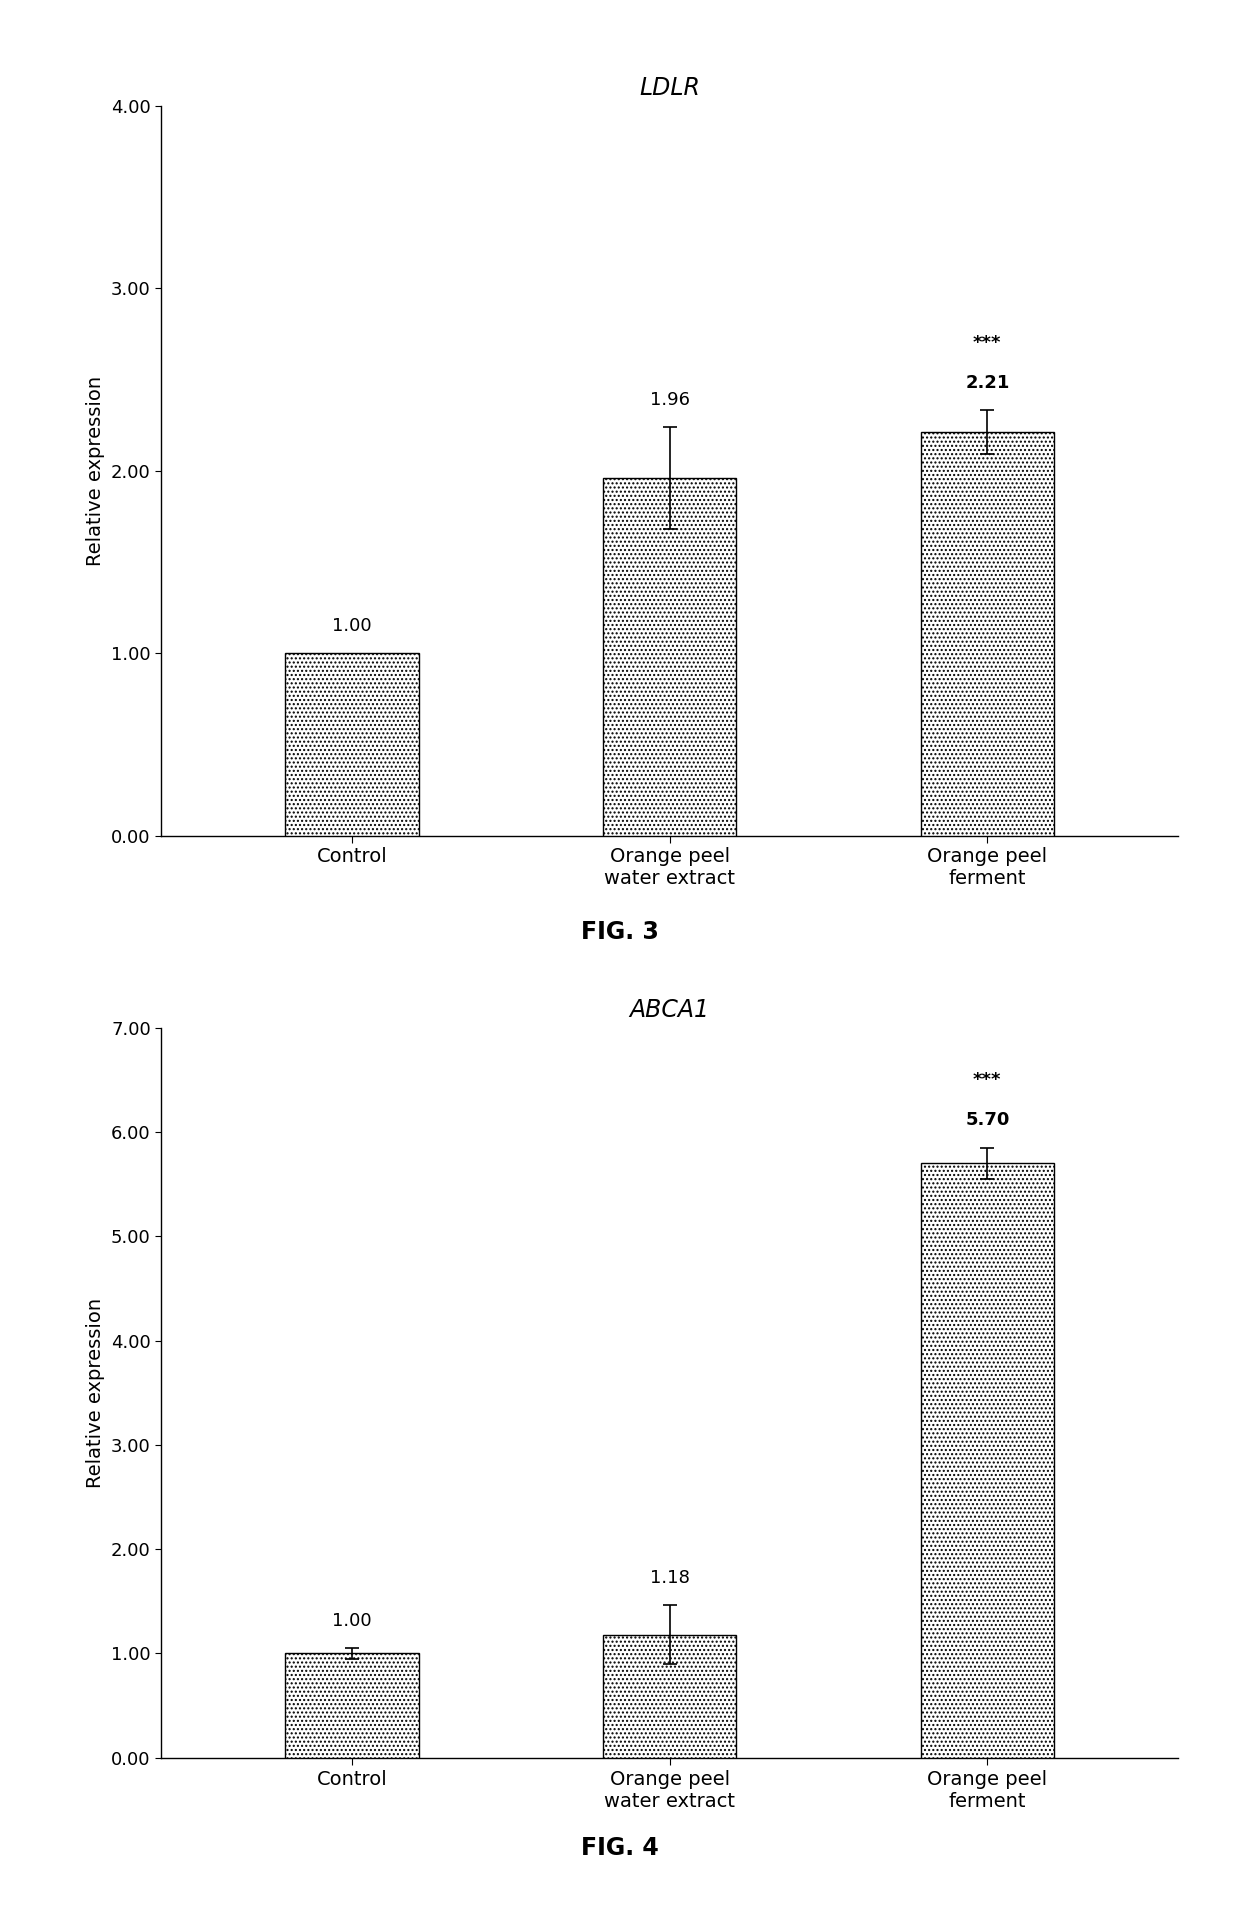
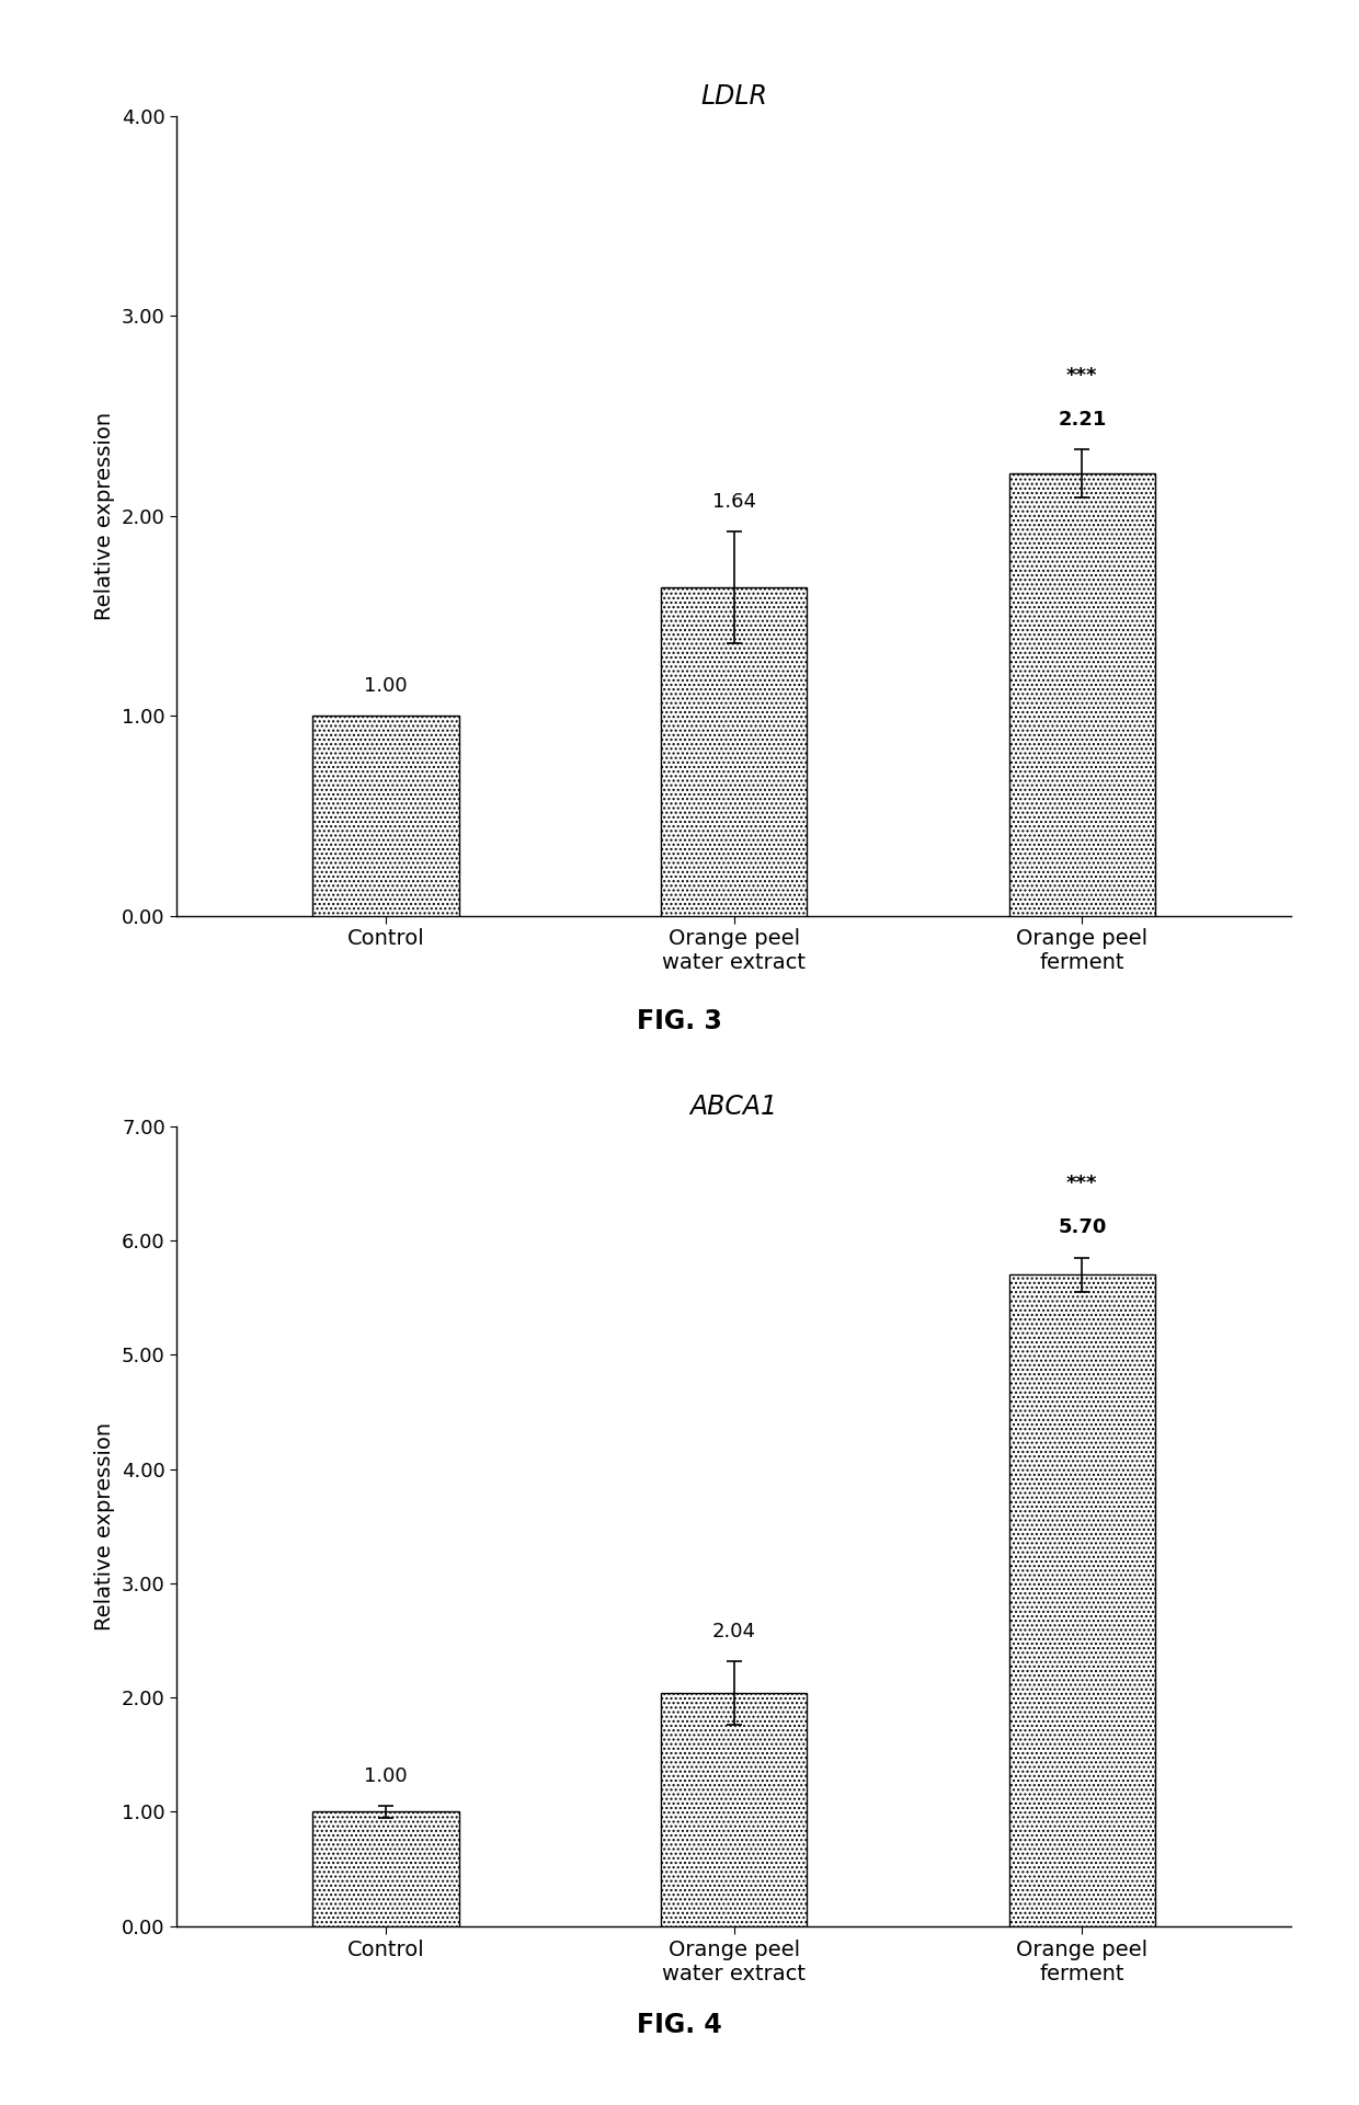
LDLR/Orange peel water extract: 1.96 -> 1.64
ABCA1/Orange peel water extract: 1.18 -> 2.04
